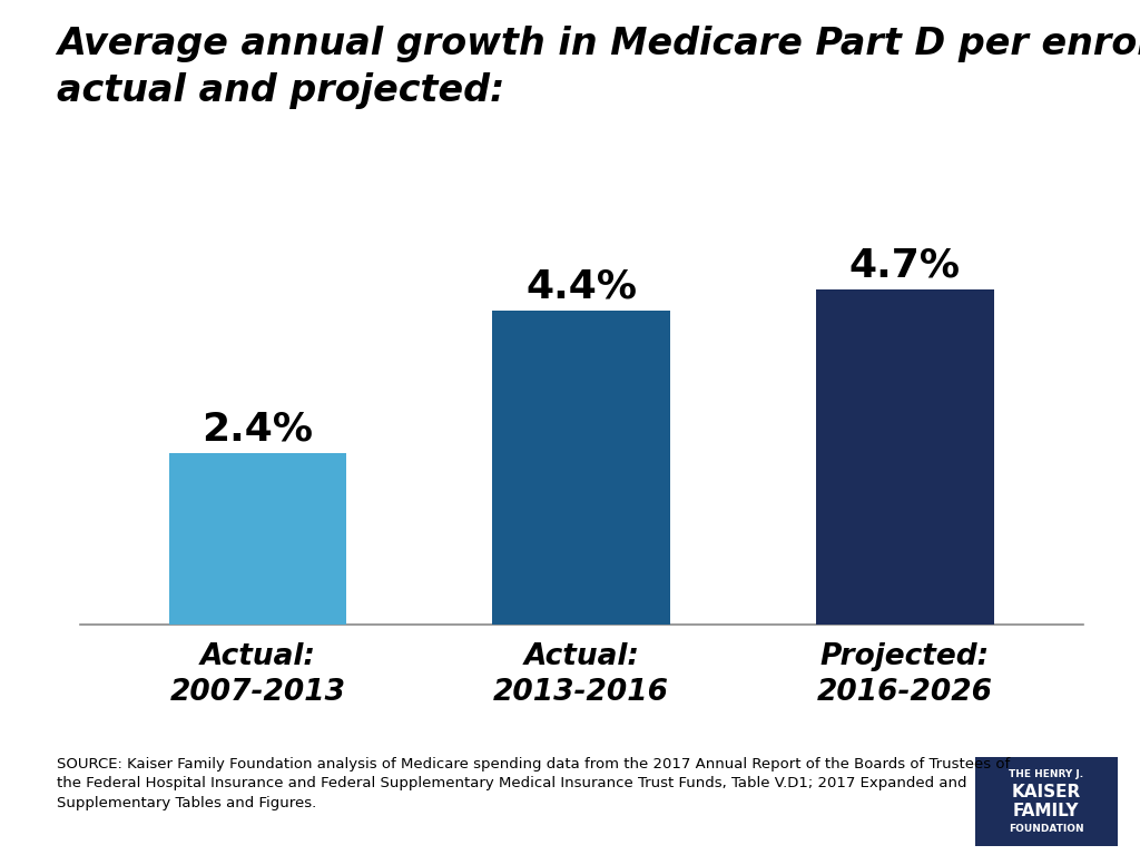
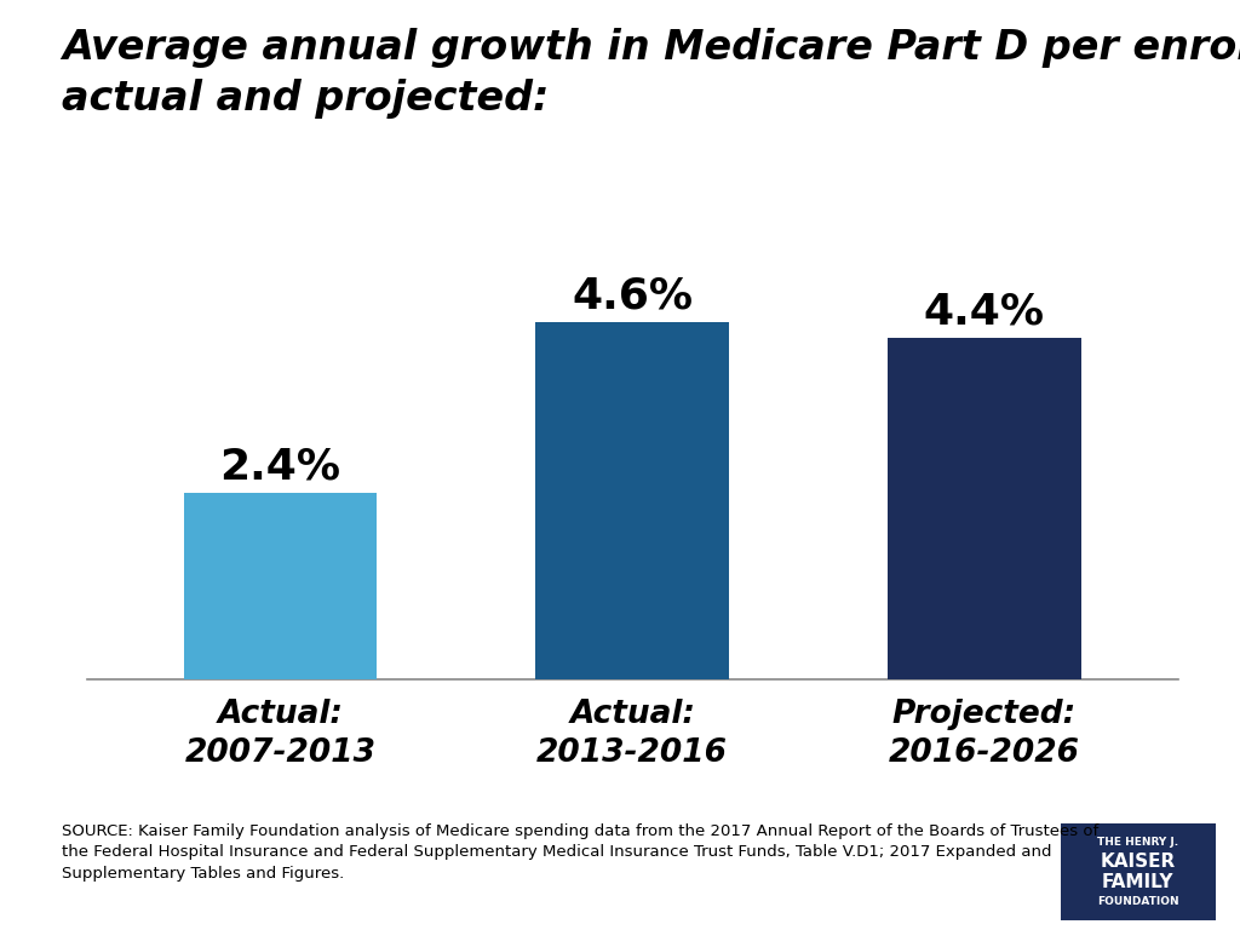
Actual: 2013-2016: 4.4% -> 4.6%
Projected: 2016-2026: 4.7% -> 4.4%
